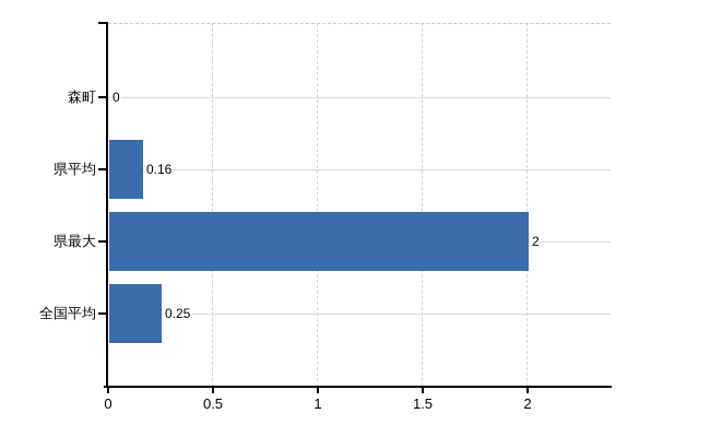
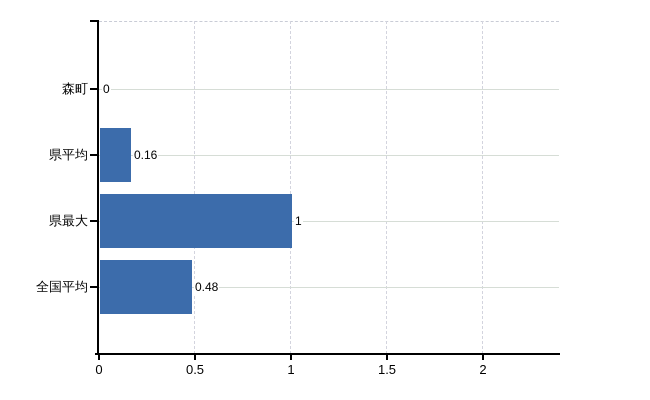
県最大: 2 -> 1
全国平均: 0.25 -> 0.48
